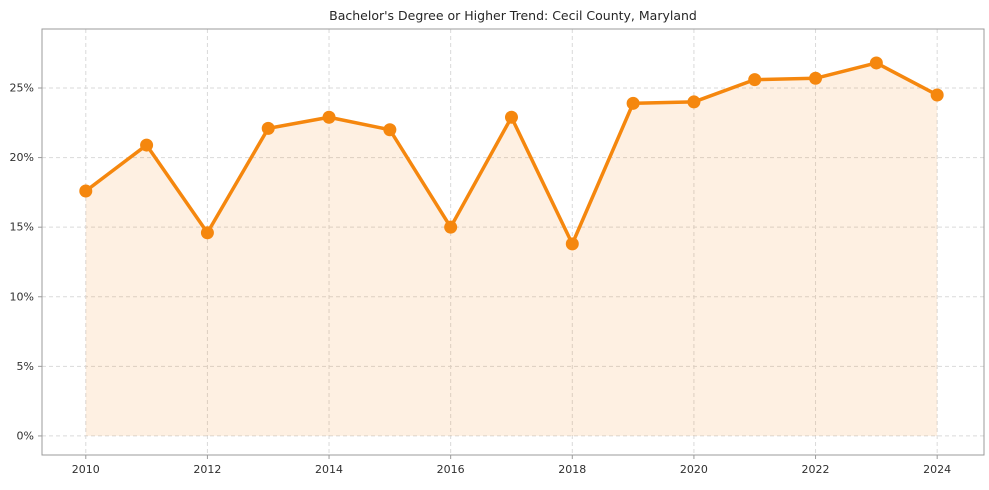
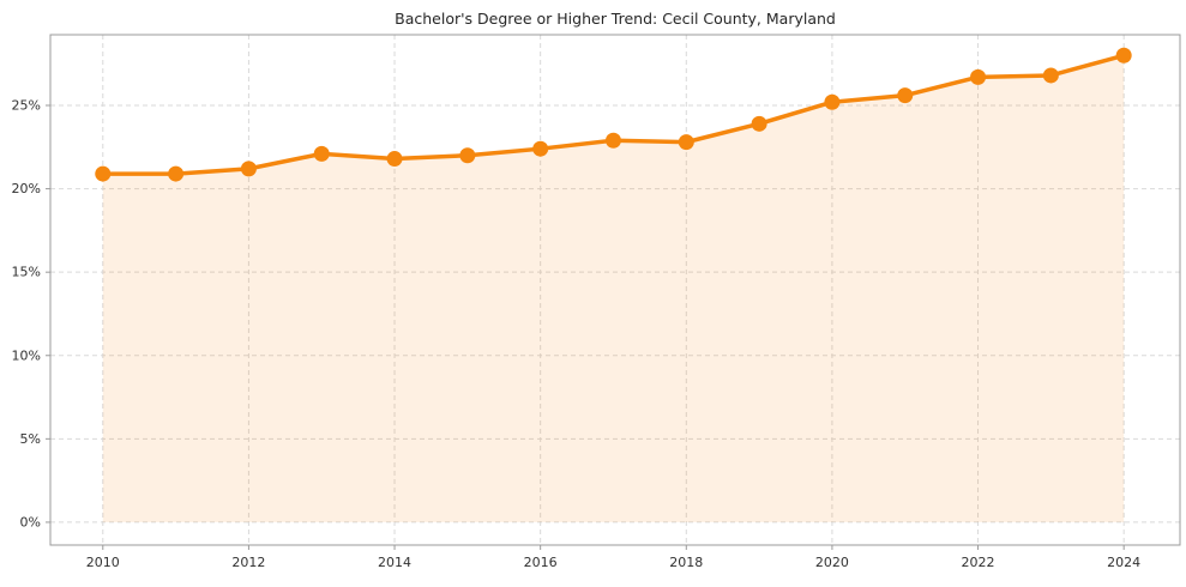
2010: 17.6% -> 20.9%
2012: 14.6% -> 21.2%
2014: 22.9% -> 21.8%
2016: 15.0% -> 22.4%
2018: 13.8% -> 22.8%
2020: 24.0% -> 25.2%
2022: 25.7% -> 26.7%
2024: 24.5% -> 28.0%
